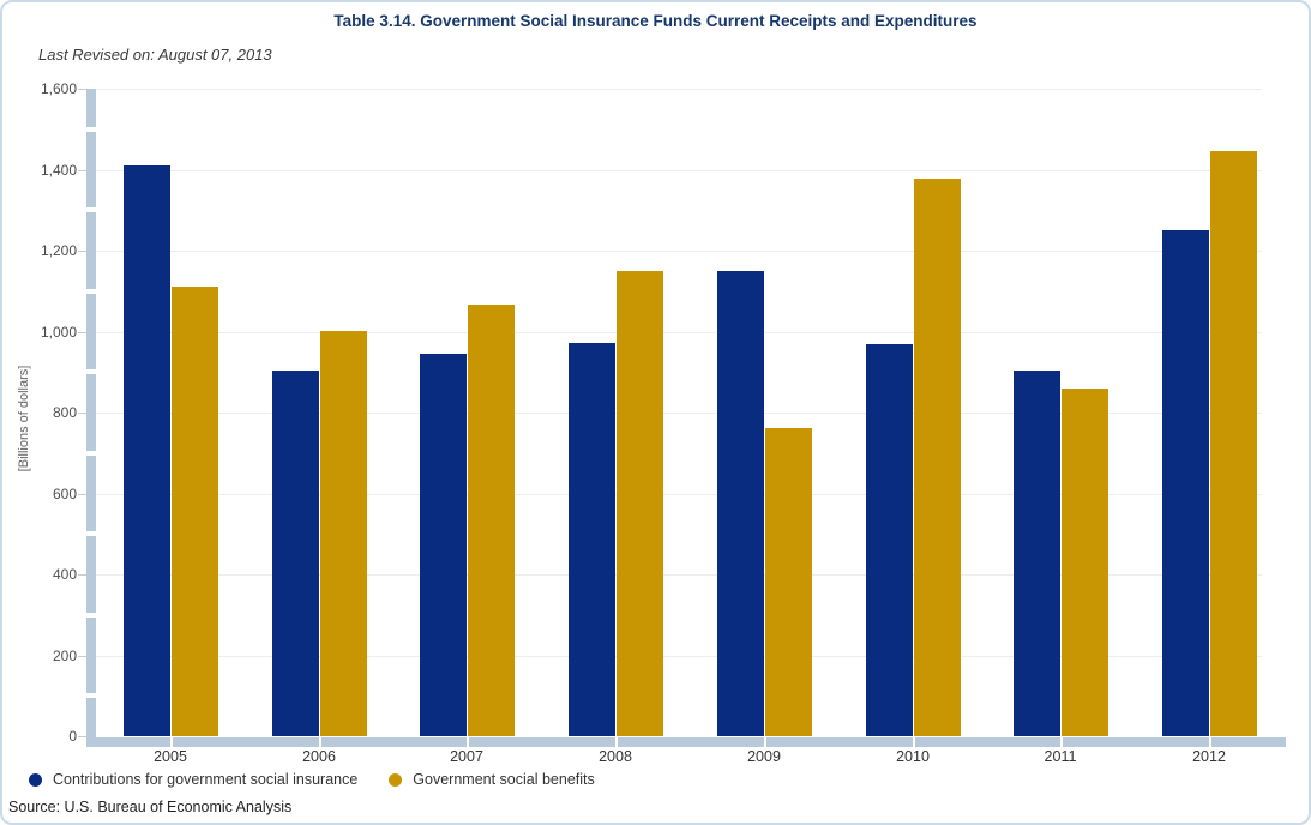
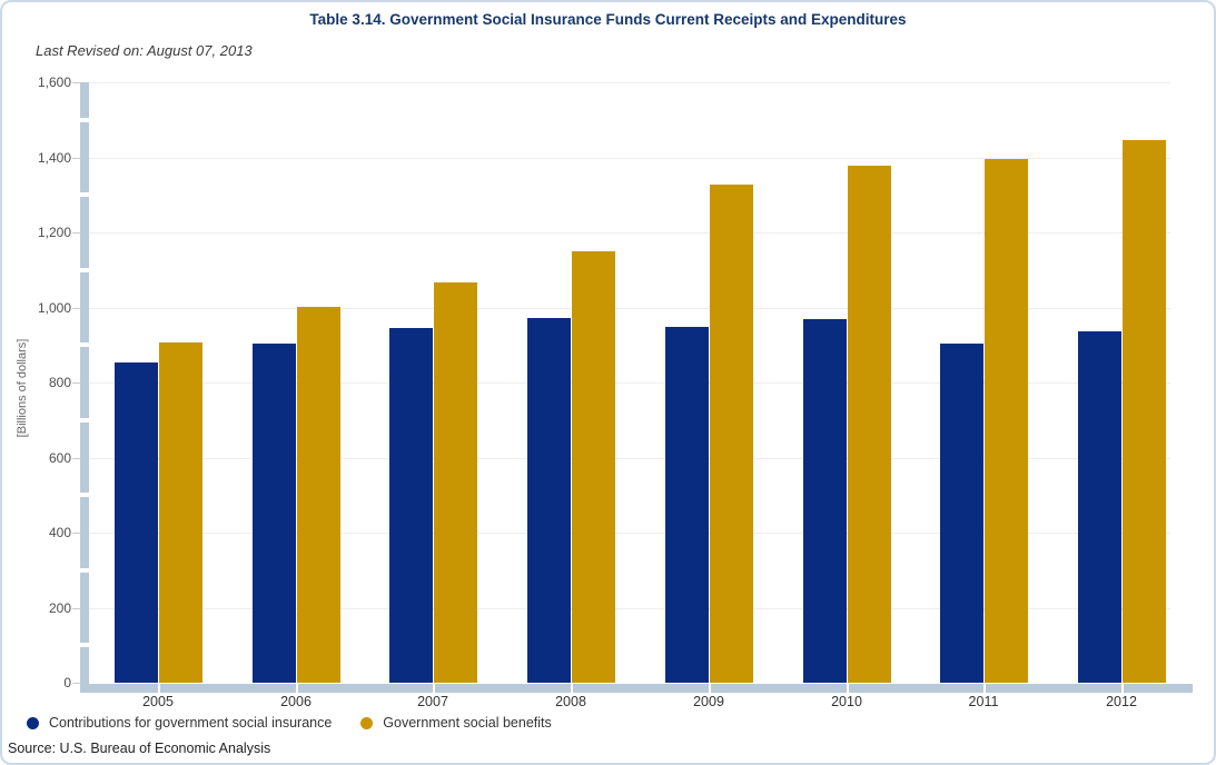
Contributions for government social insurance/2005: 1410 -> 850
Government social benefits/2005: 1110 -> 910
Contributions for government social insurance/2009: 1150 -> 950
Government social benefits/2009: 760 -> 1330
Government social benefits/2011: 860 -> 1400
Contributions for government social insurance/2012: 1250 -> 940
